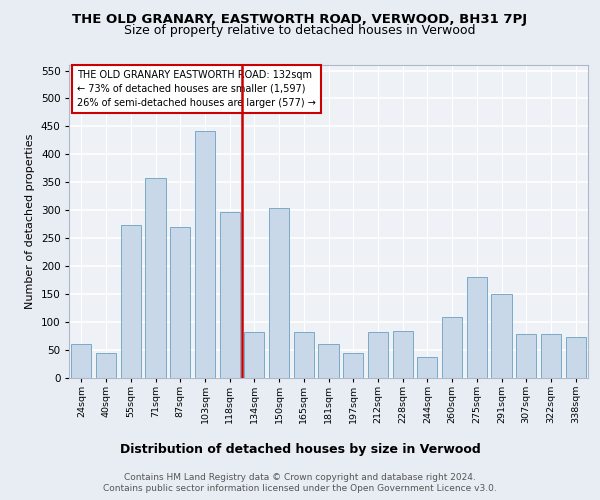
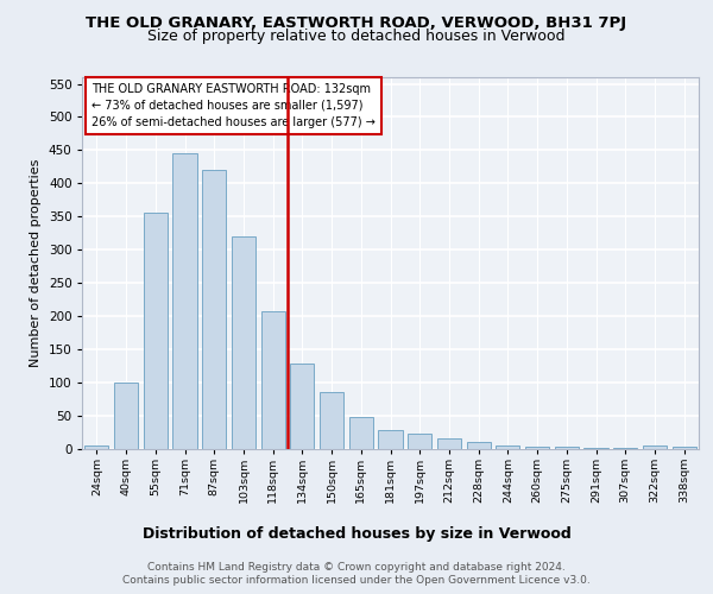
24sqm: 60 -> 5
40sqm: 44 -> 100
55sqm: 274 -> 355
71sqm: 358 -> 445
87sqm: 270 -> 420
103sqm: 442 -> 320
118sqm: 296 -> 207
134sqm: 82 -> 128
150sqm: 304 -> 85
165sqm: 82 -> 48
181sqm: 60 -> 27
197sqm: 44 -> 22
212sqm: 82 -> 15
228sqm: 84 -> 10
244sqm: 36 -> 5
260sqm: 108 -> 3
275sqm: 180 -> 2
291sqm: 150 -> 1
307sqm: 78 -> 1
322sqm: 78 -> 5
338sqm: 72 -> 2
